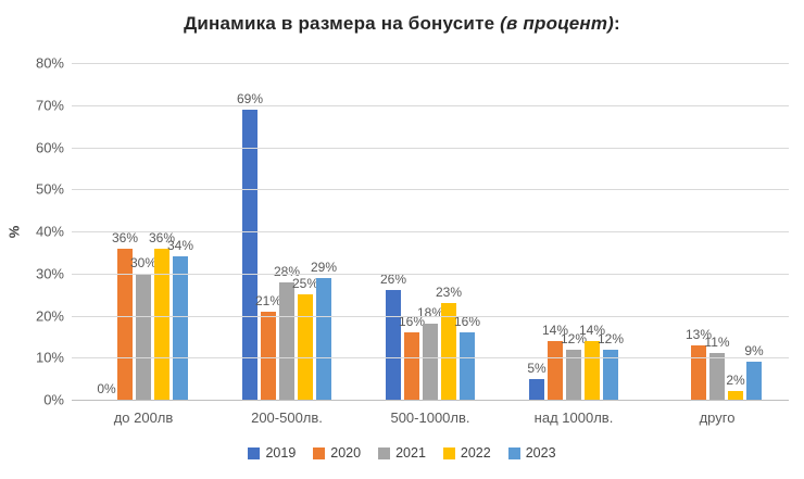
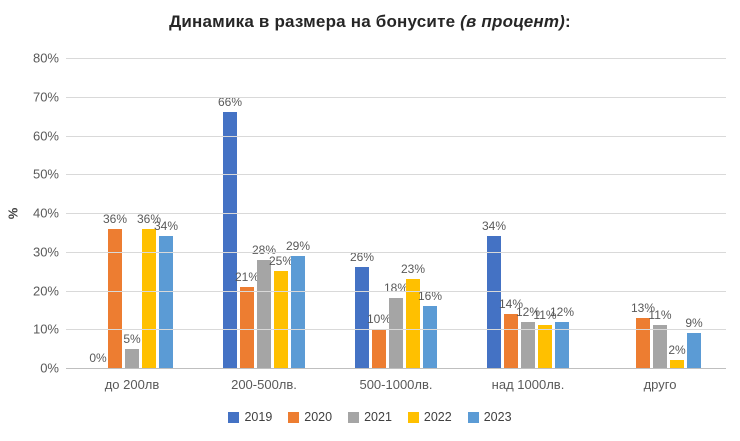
2021/до 200лв: 30% -> 5%
2019/200-500лв.: 69% -> 66%
2020/500-1000лв.: 16% -> 10%
2019/над 1000лв.: 5% -> 34%
2022/над 1000лв.: 14% -> 11%
